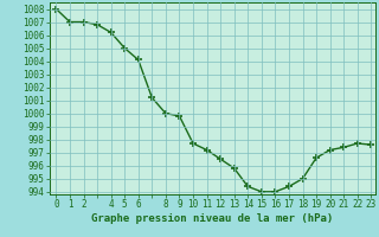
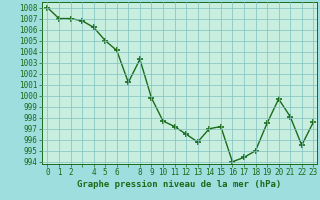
8: 1000.0 -> 1003.3
14: 994.4 -> 997.0
15: 994.0 -> 997.2
19: 996.6 -> 997.5
20: 997.2 -> 999.7
21: 997.4 -> 998.1
22: 997.7 -> 995.5
